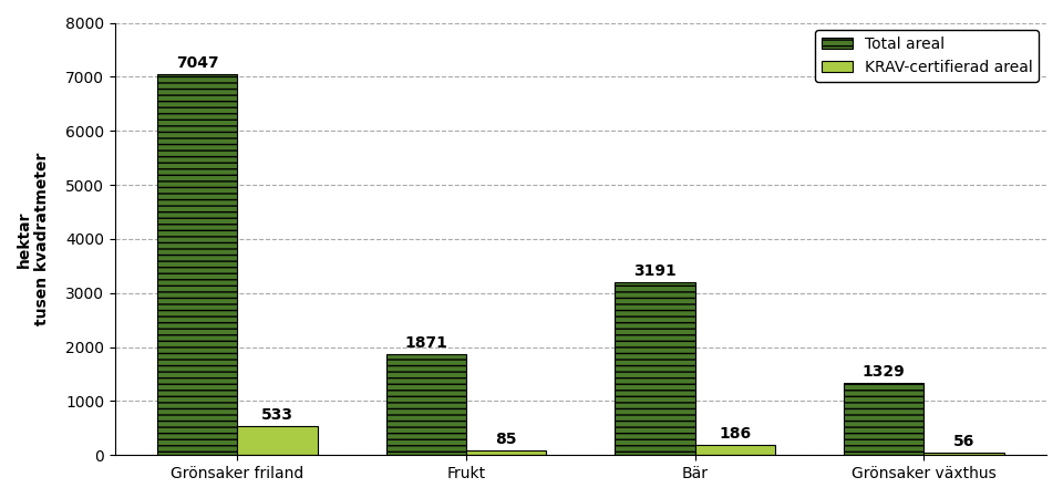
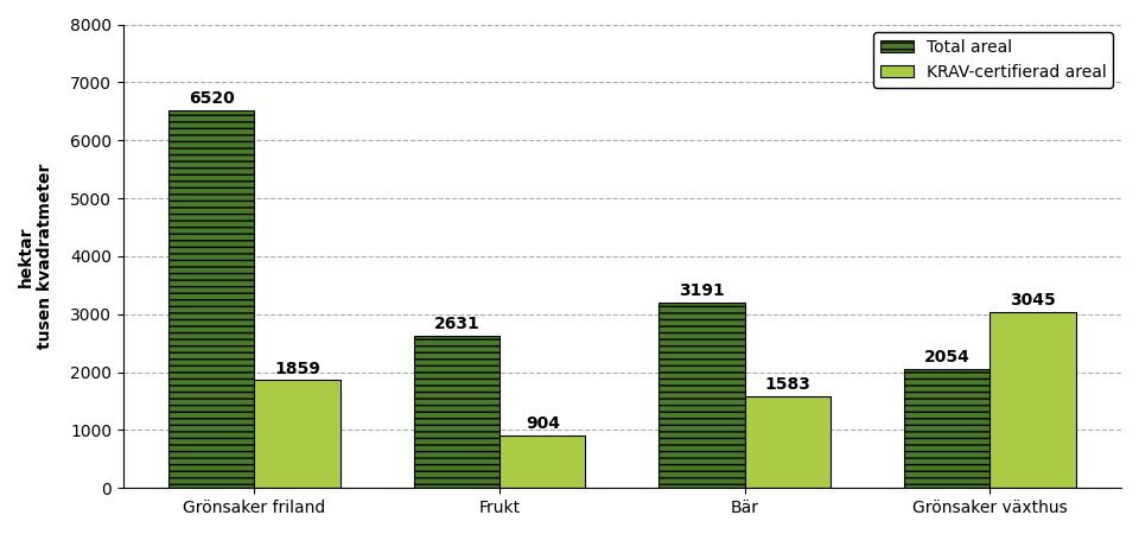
Total areal/Grönsaker friland: 7047 -> 6520
KRAV-certifierad areal/Grönsaker friland: 533 -> 1859
Total areal/Frukt: 1871 -> 2631
KRAV-certifierad areal/Frukt: 85 -> 904
KRAV-certifierad areal/Bär: 186 -> 1583
Total areal/Grönsaker växthus: 1329 -> 2054
KRAV-certifierad areal/Grönsaker växthus: 56 -> 3045
